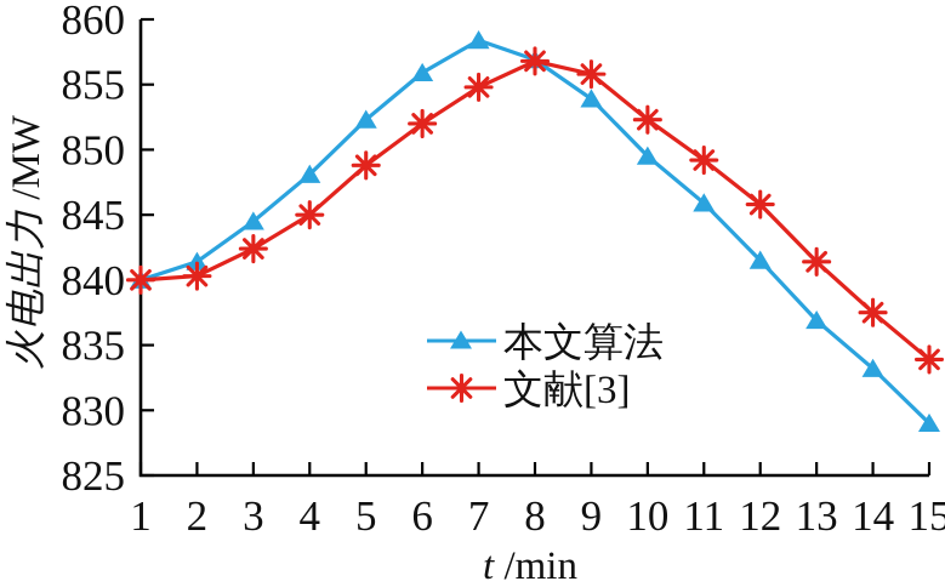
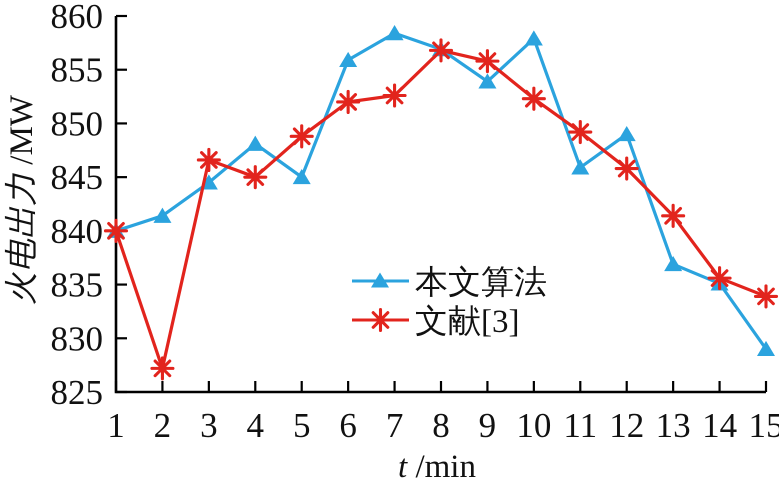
文献[3]/2: 840.3 -> 827.2
文献[3]/3: 842.4 -> 846.6
本文算法/5: 852.3 -> 845.0
文献[3]/7: 854.8 -> 852.6
本文算法/10: 849.5 -> 857.9
本文算法/12: 841.5 -> 849.0
本文算法/14: 833.2 -> 835.1
文献[3]/14: 837.5 -> 835.6
